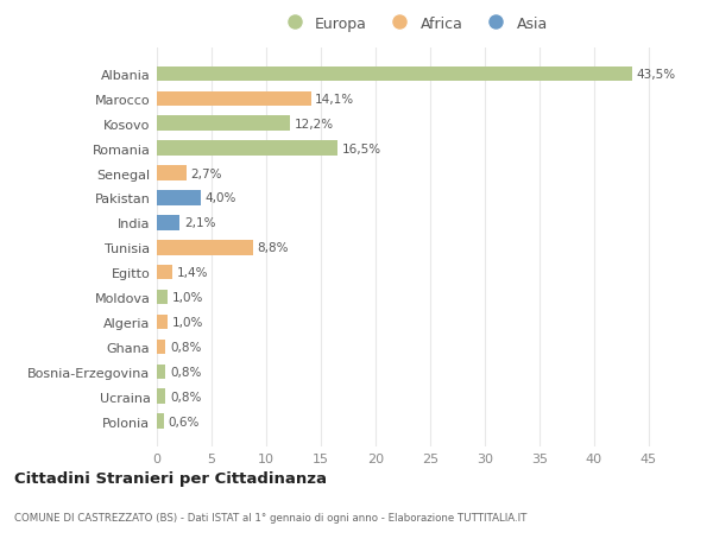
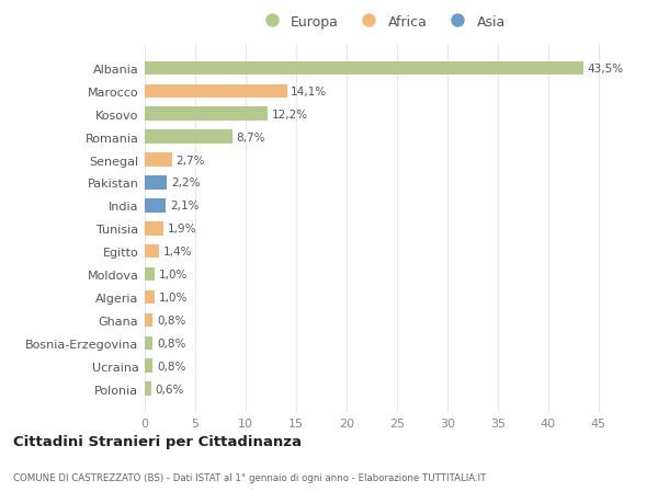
Romania: 16,5% -> 8,7%
Pakistan: 4,0% -> 2,2%
Tunisia: 8,8% -> 1,9%
